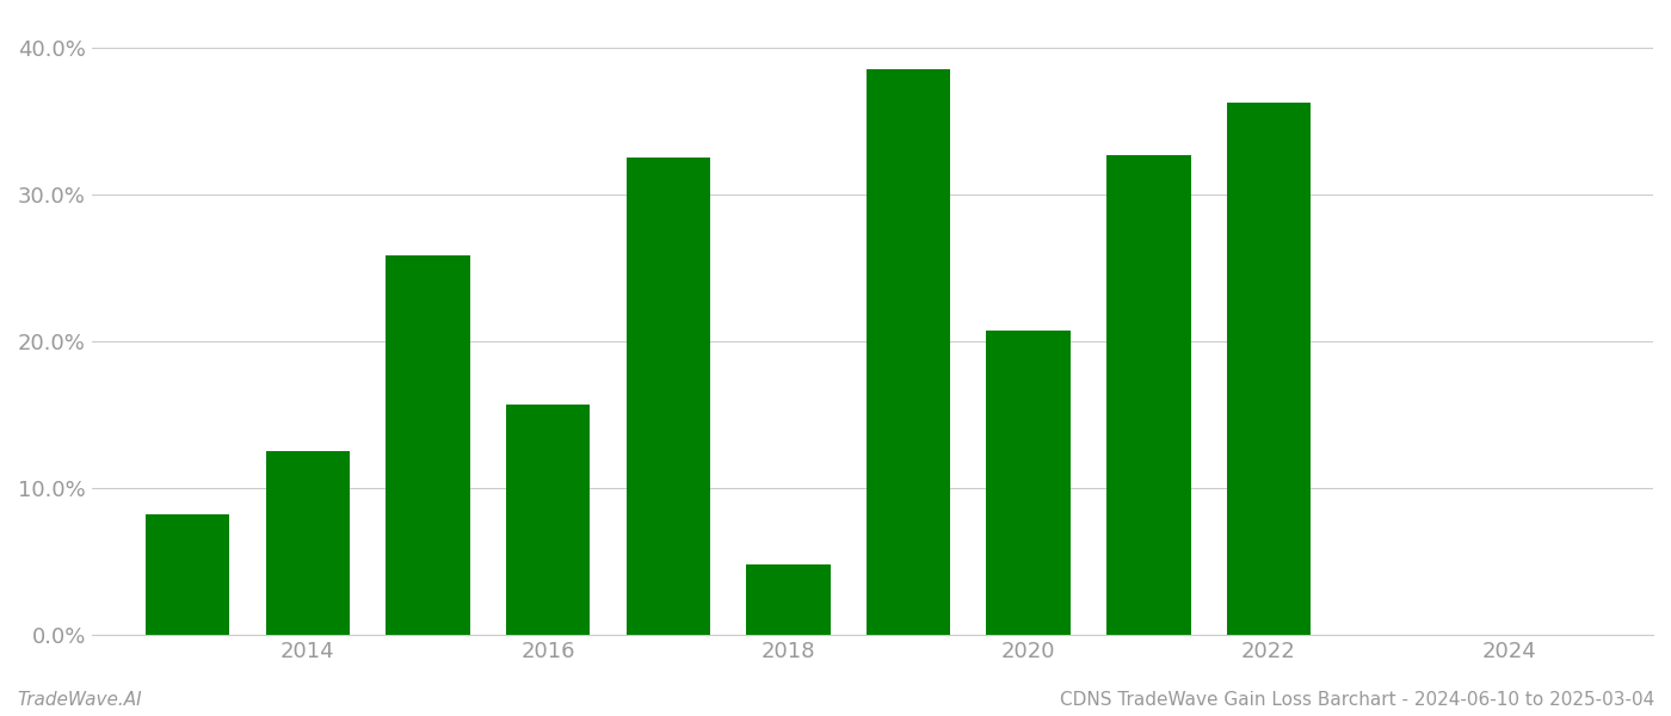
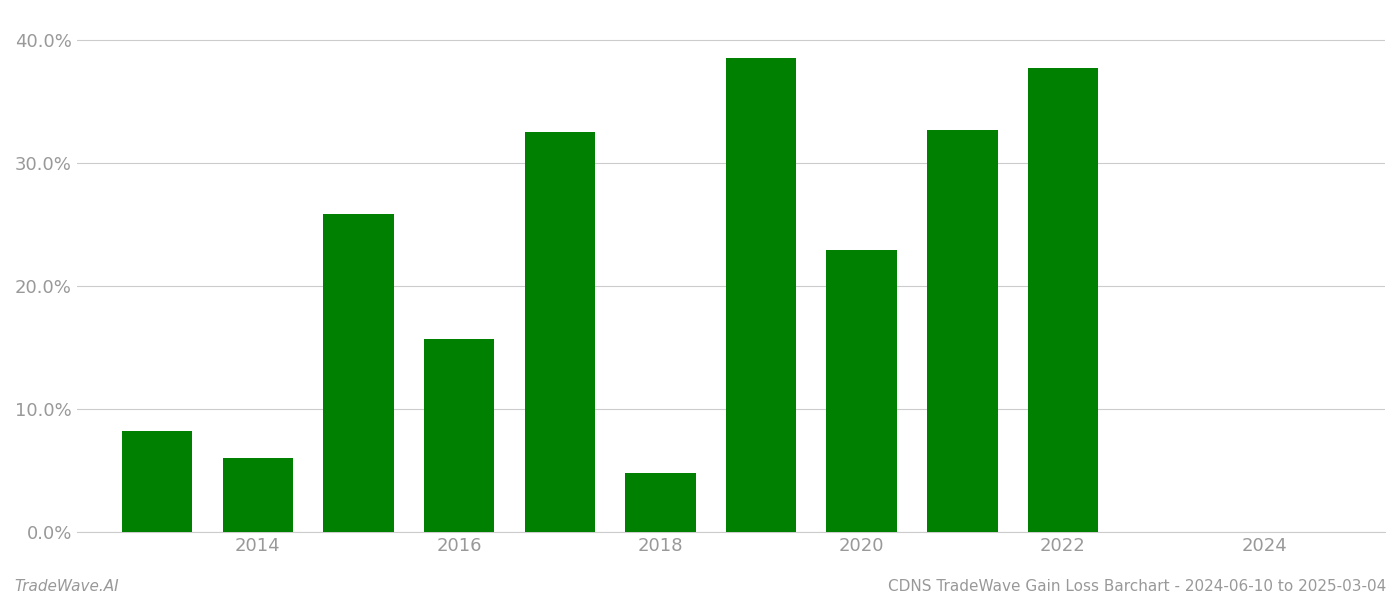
2014: 12.5% -> 6.0%
2020: 20.7% -> 22.9%
2022: 36.2% -> 37.7%
